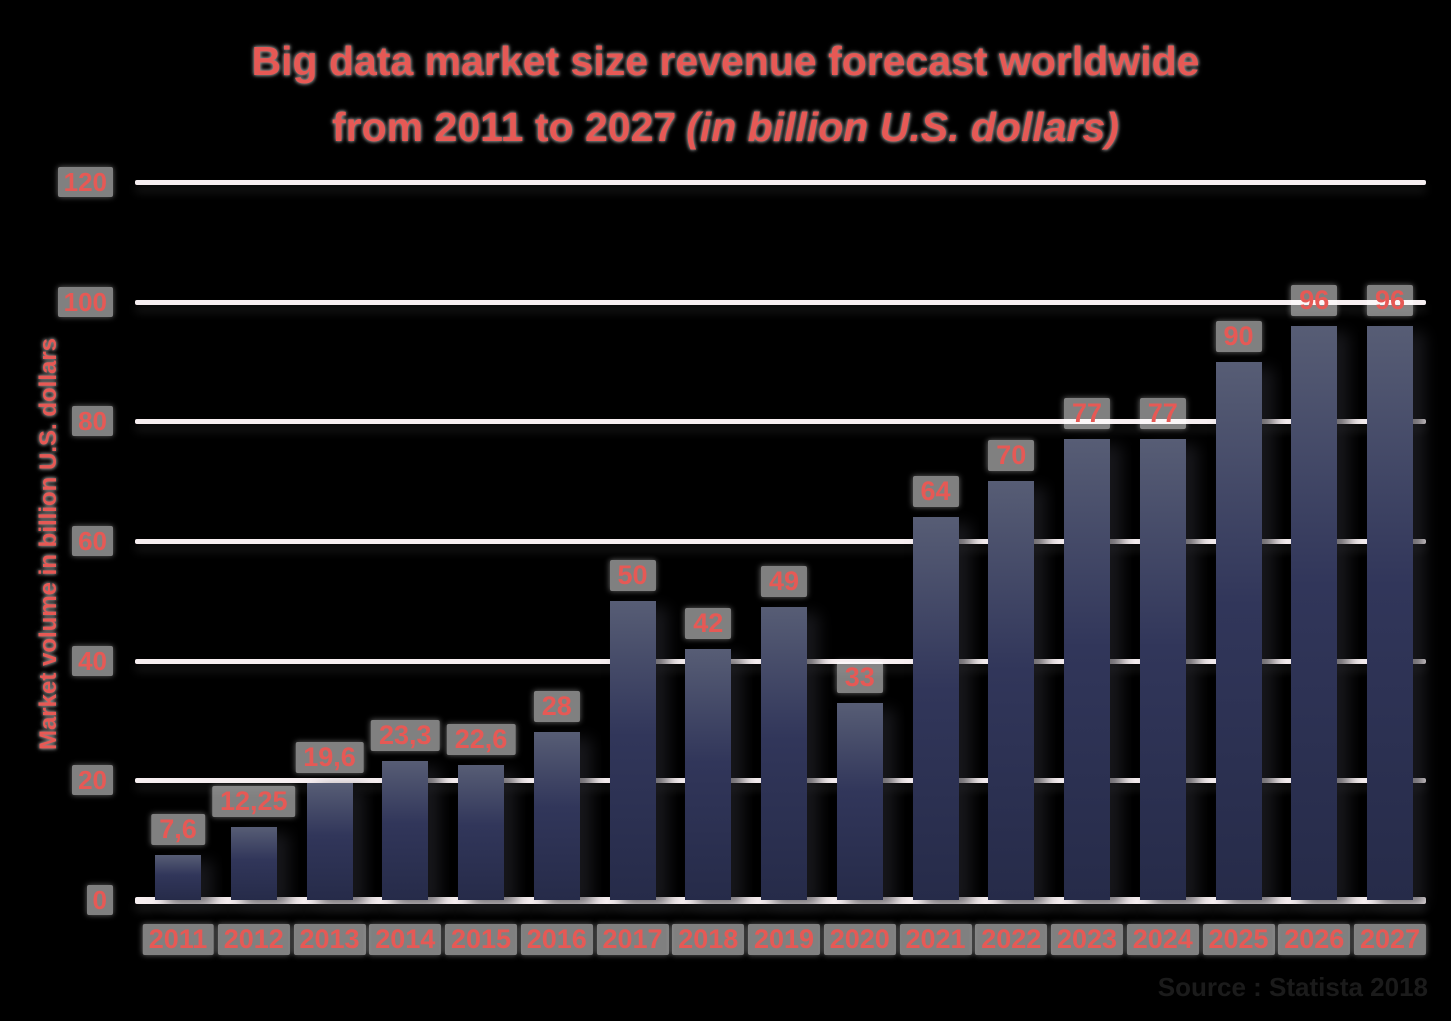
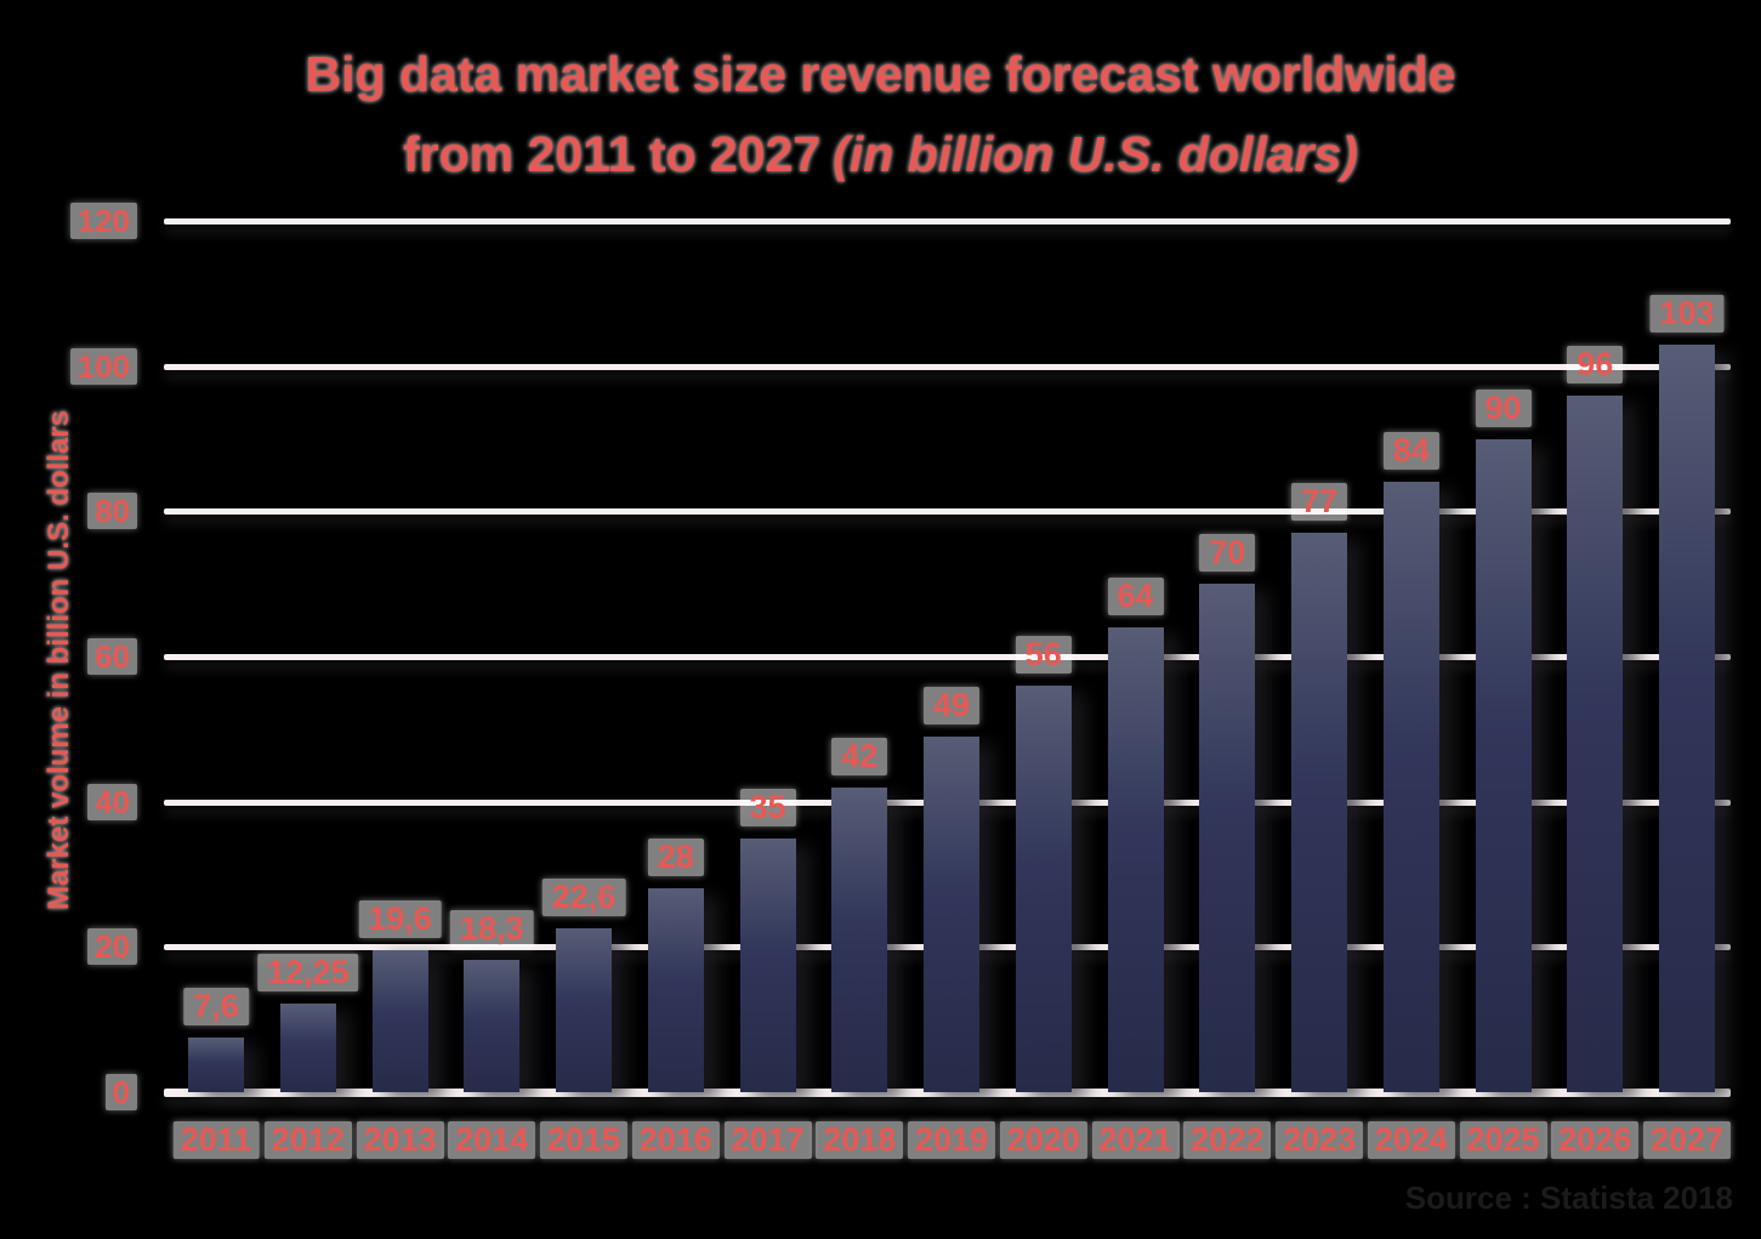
2014: 23,3 -> 18,3
2017: 50 -> 35
2020: 33 -> 56
2024: 77 -> 84
2027: 96 -> 103
